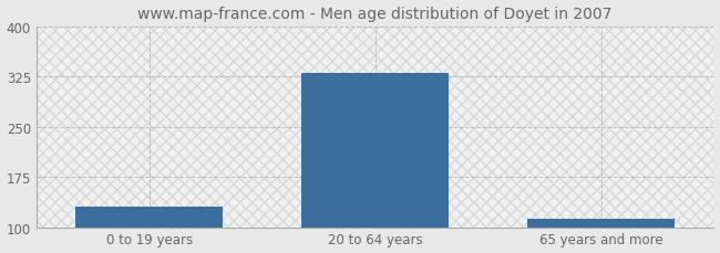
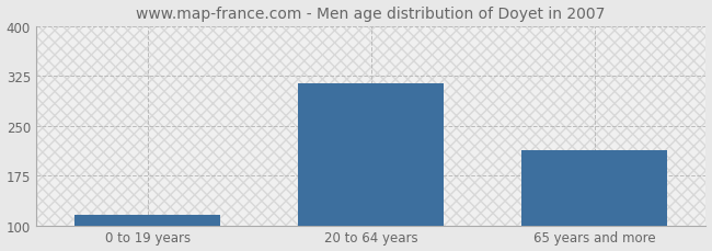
0 to 19 years: 130 -> 116
20 to 64 years: 330 -> 314
65 years and more: 112 -> 214
